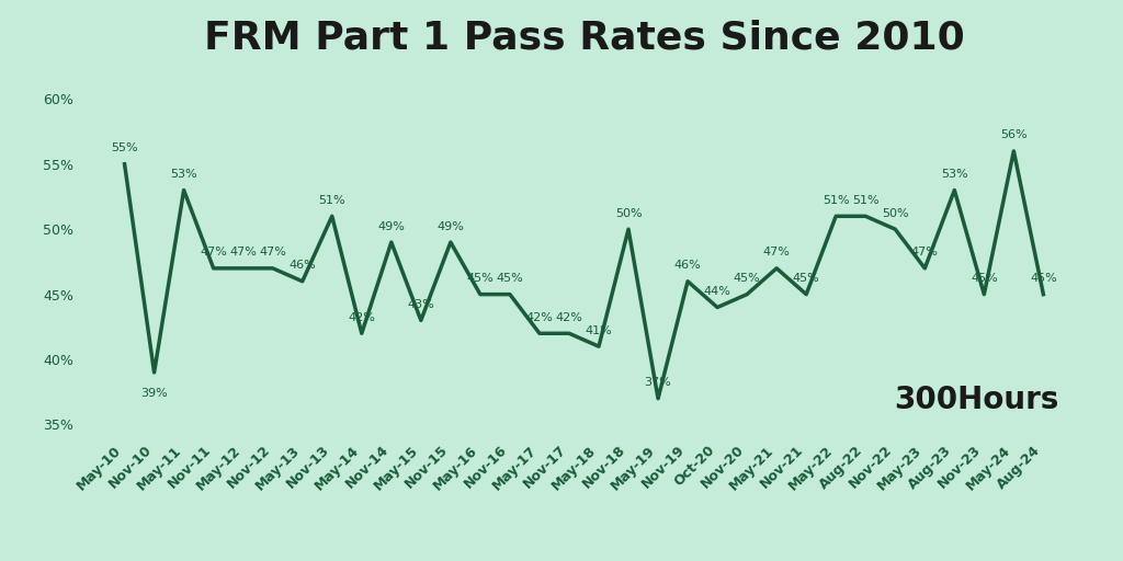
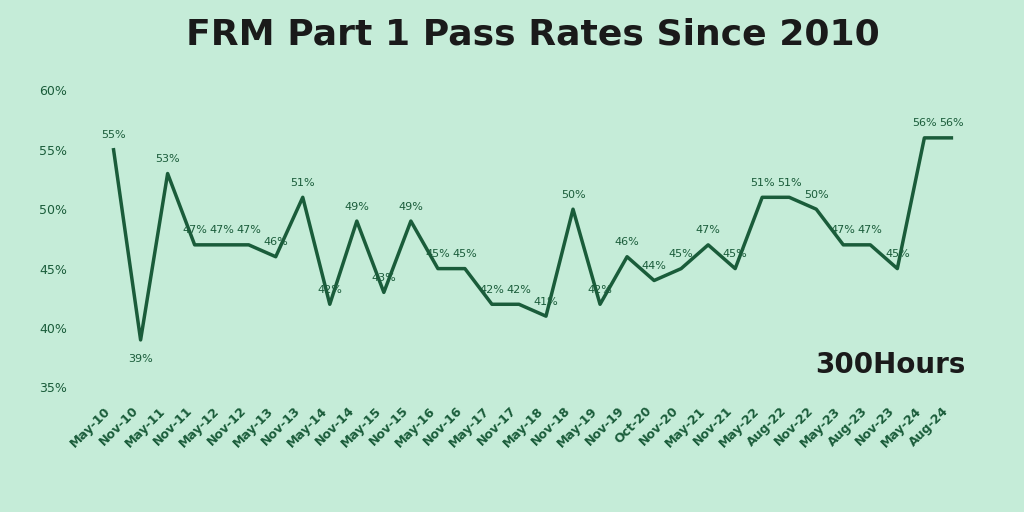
May-19: 37% -> 42%
Aug-23: 53% -> 47%
Aug-24: 45% -> 56%
